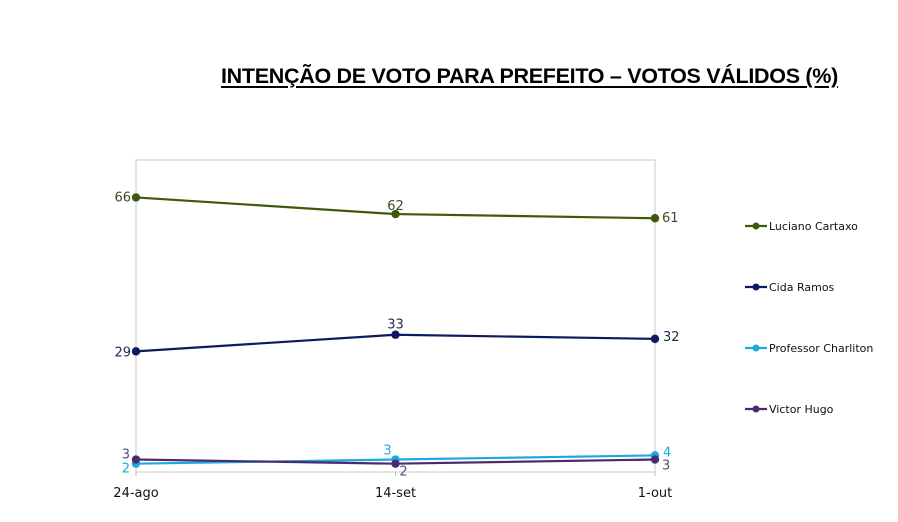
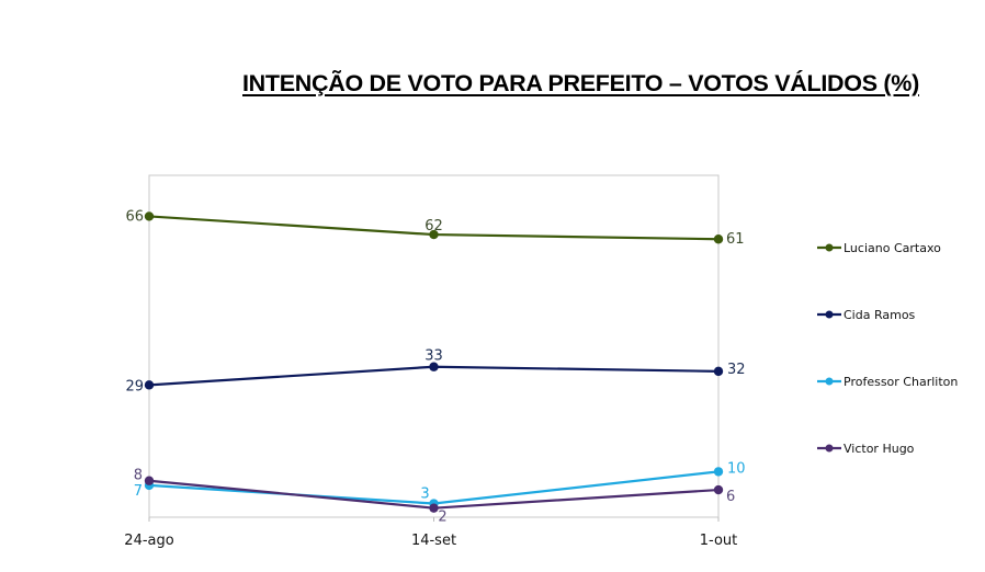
Professor Charliton/24-ago: 2 -> 7
Victor Hugo/24-ago: 3 -> 8
Professor Charliton/1-out: 4 -> 10
Victor Hugo/1-out: 3 -> 6
